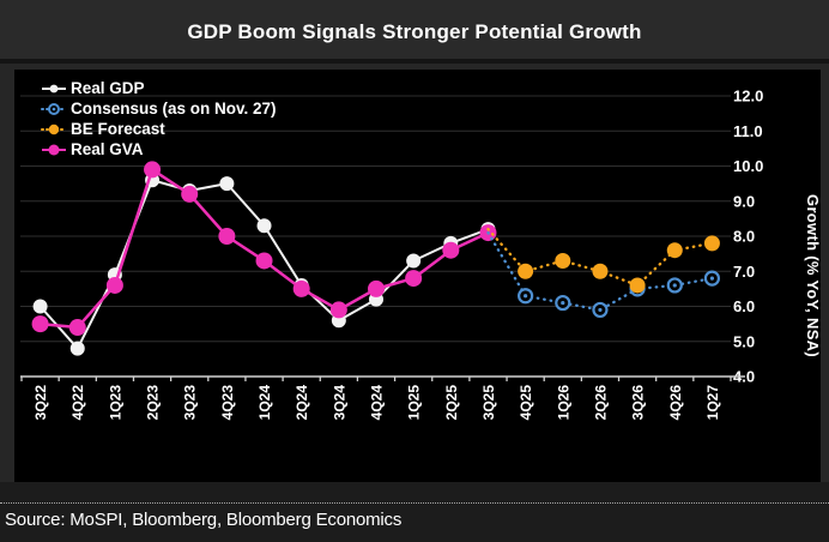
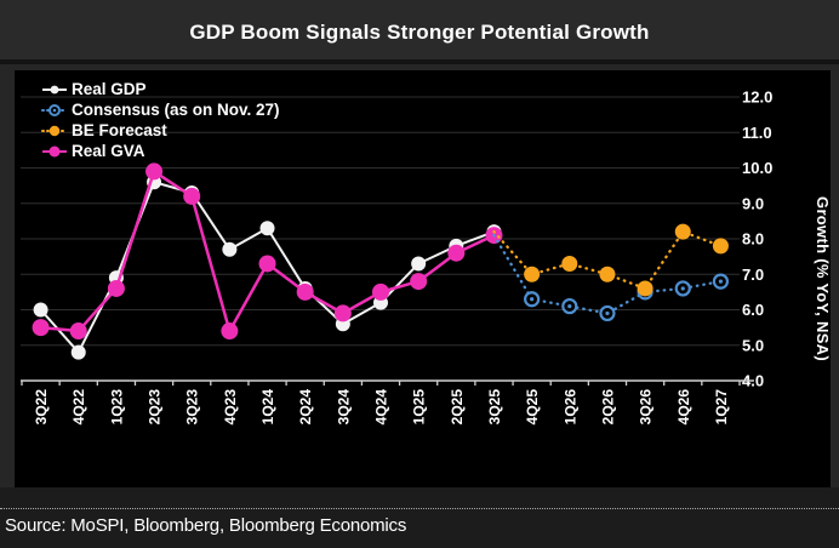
Real GDP/4Q23: 9.5 -> 7.7
Real GVA/4Q23: 8.0 -> 5.4
BE Forecast/4Q26: 7.6 -> 8.2
